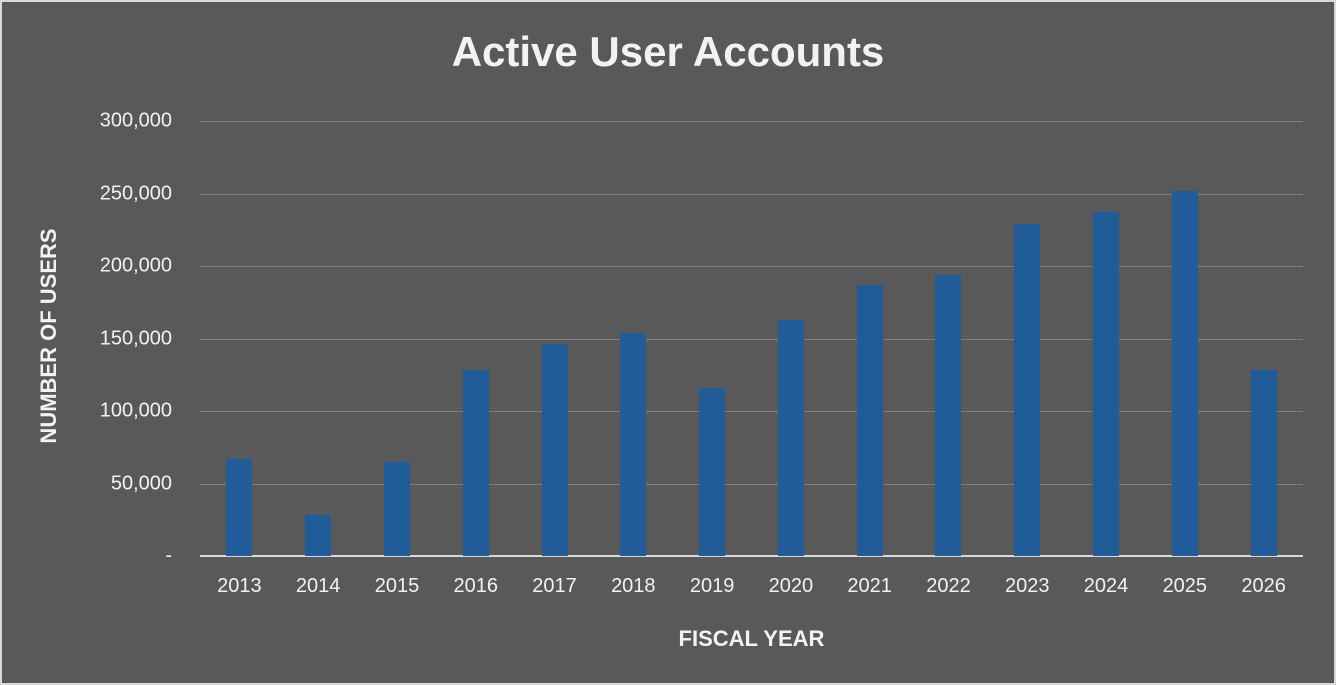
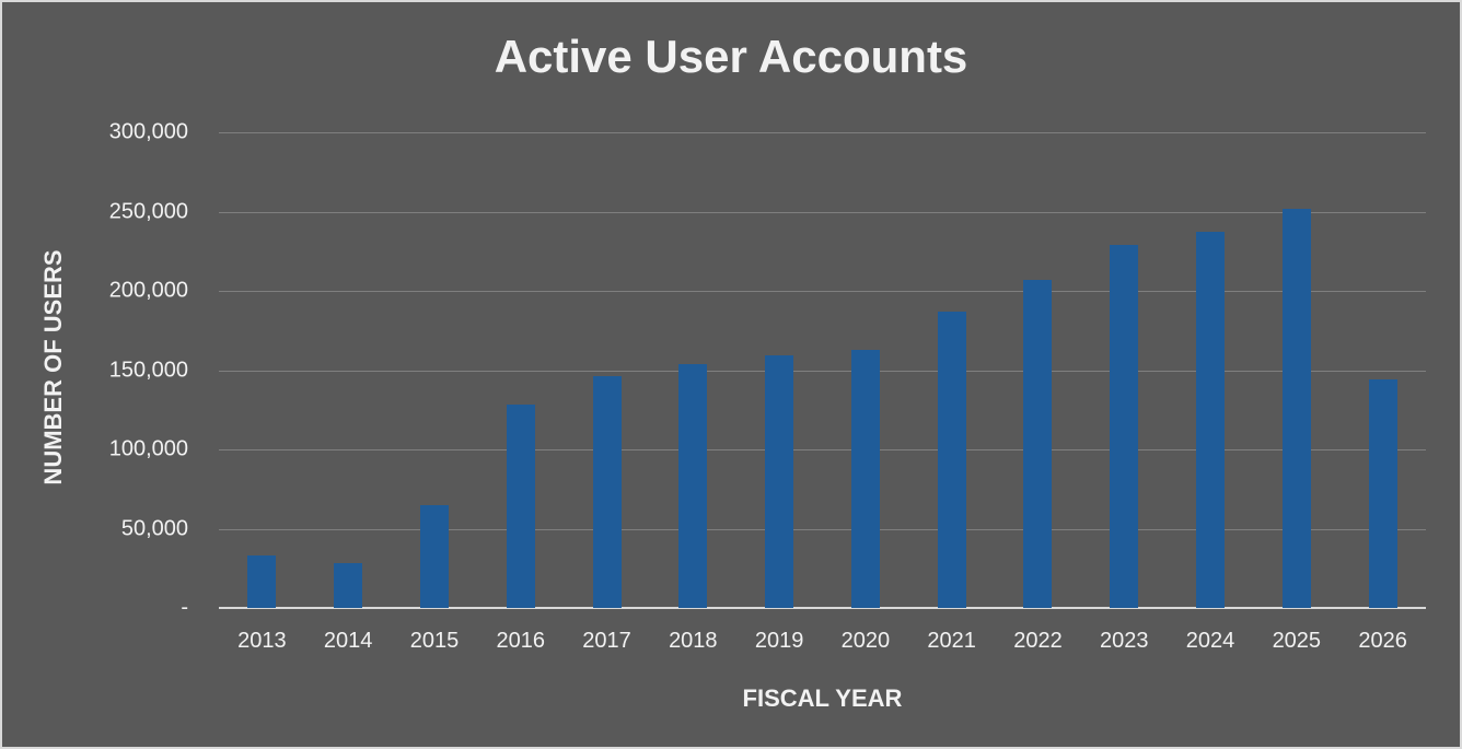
2013: 67000 -> 33000
2019: 116000 -> 159000
2022: 194000 -> 207000
2026: 128000 -> 144000
